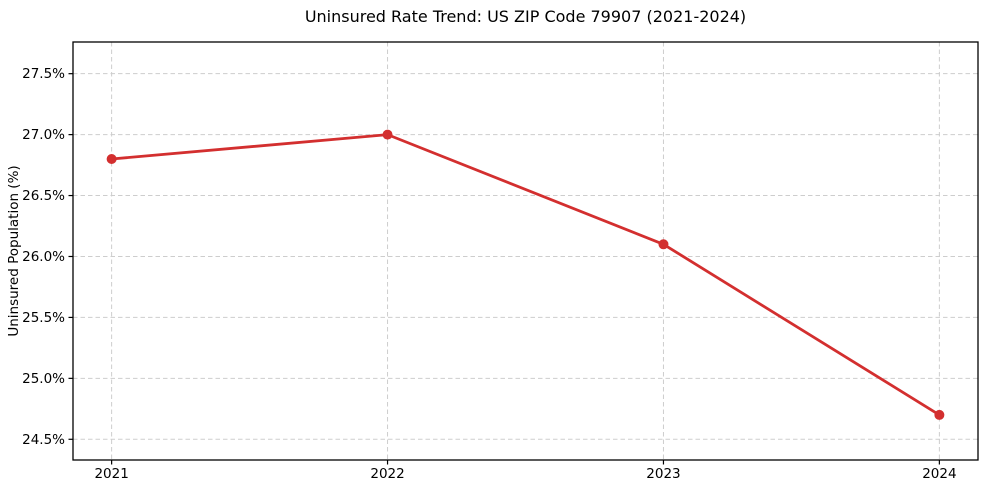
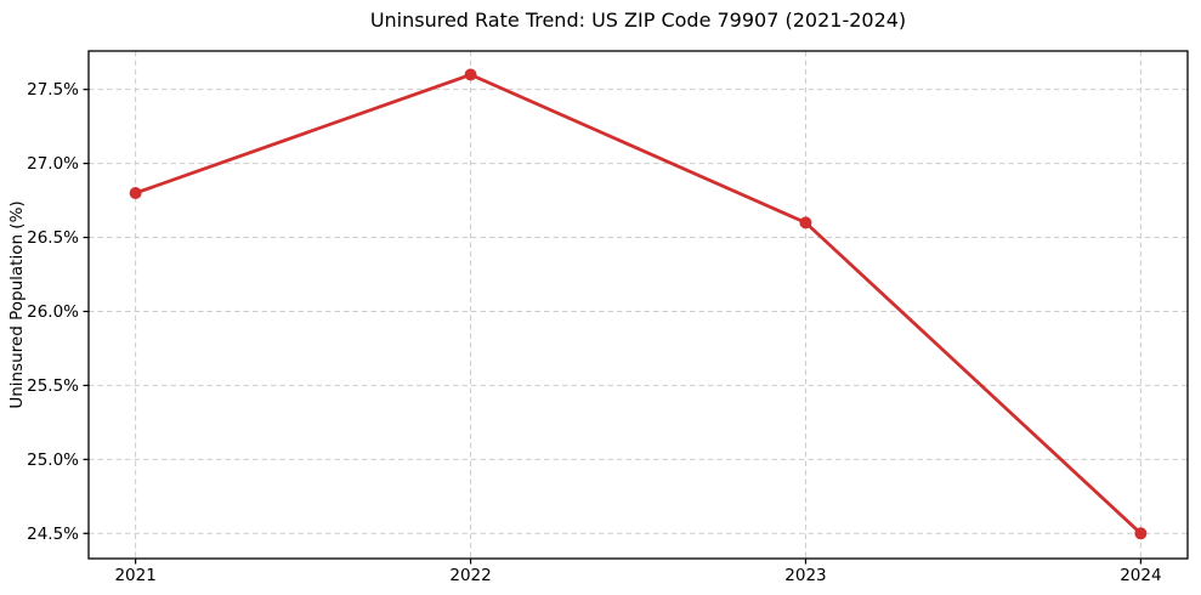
2022: 27.0% -> 27.6%
2023: 26.1% -> 26.6%
2024: 24.7% -> 24.5%
